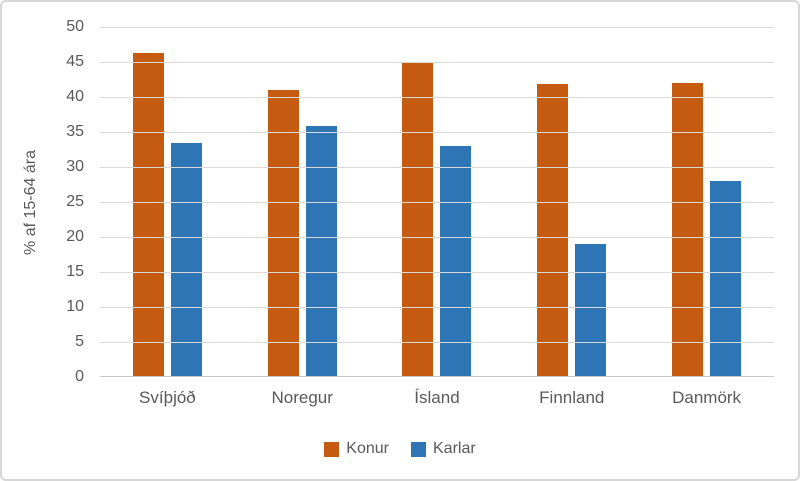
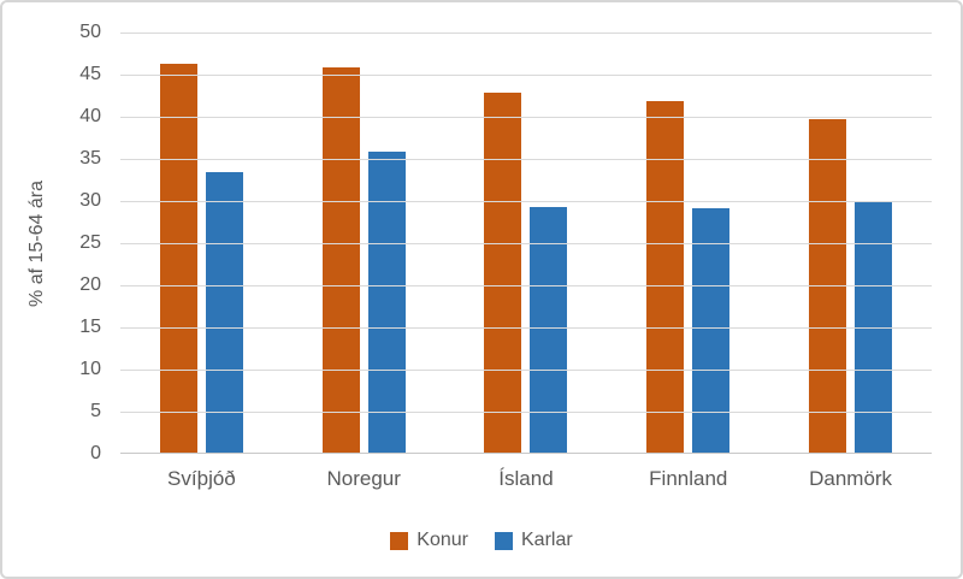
Konur/Noregur: 41 -> 46
Konur/Ísland: 45 -> 43
Karlar/Ísland: 33 -> 29
Karlar/Finnland: 19 -> 29
Konur/Danmörk: 42 -> 40
Karlar/Danmörk: 28 -> 30
